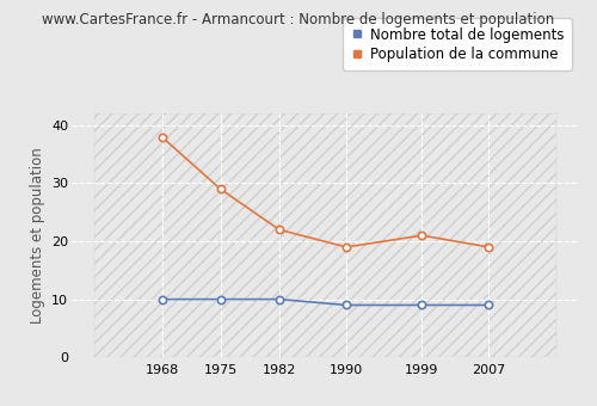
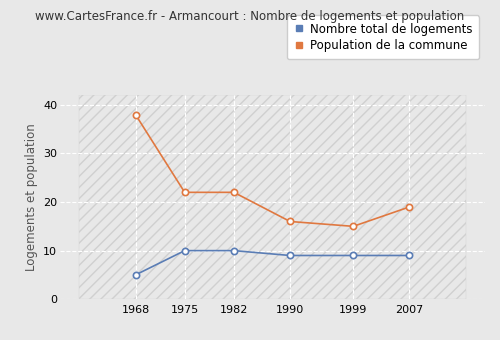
Nombre total de logements/1968: 10 -> 5
Population de la commune/1975: 29 -> 22
Population de la commune/1990: 19 -> 16
Population de la commune/1999: 21 -> 15
